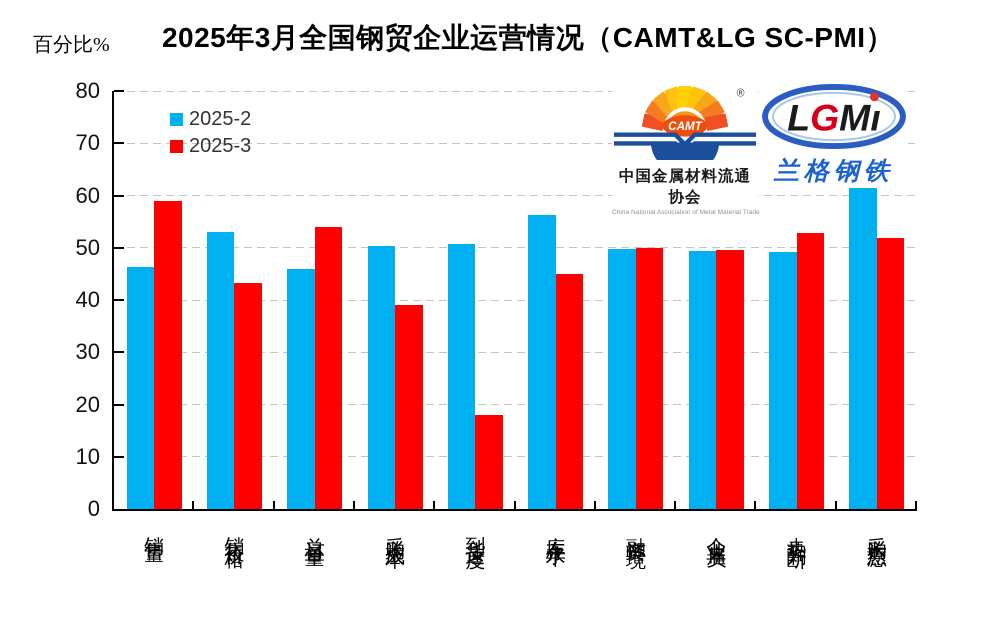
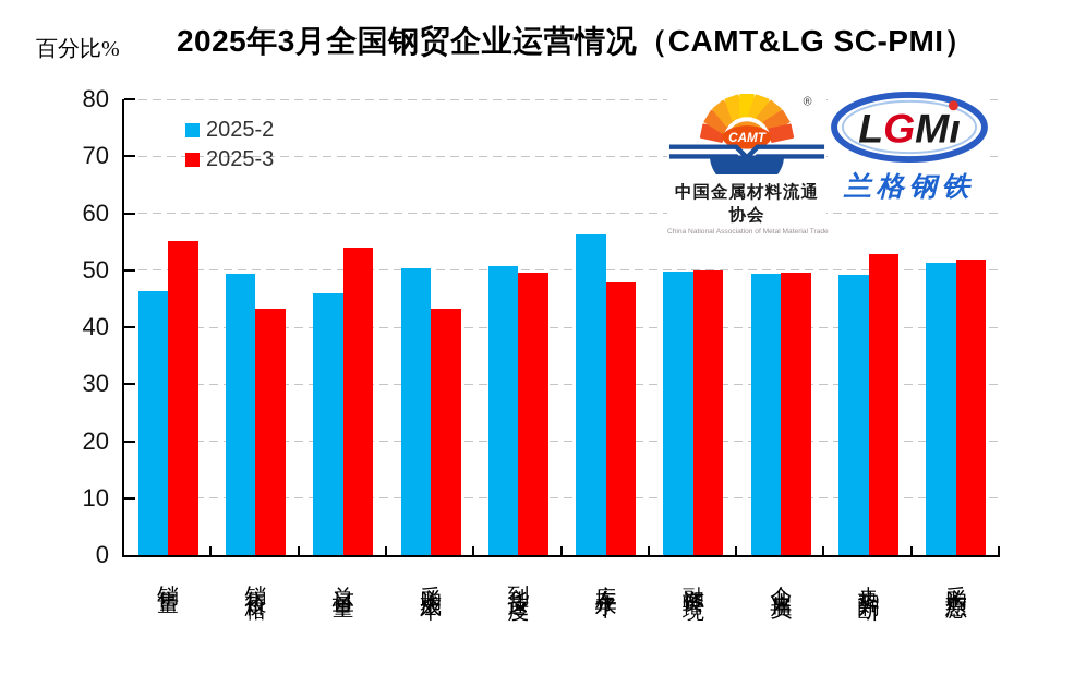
2025-3/销售量: 59 -> 55
2025-2/销售价格: 53 -> 49
2025-3/采购成本: 39 -> 43
2025-3/到货速度: 18 -> 50
2025-3/库存水平: 45 -> 48
2025-2/采购意愿: 63 -> 51
